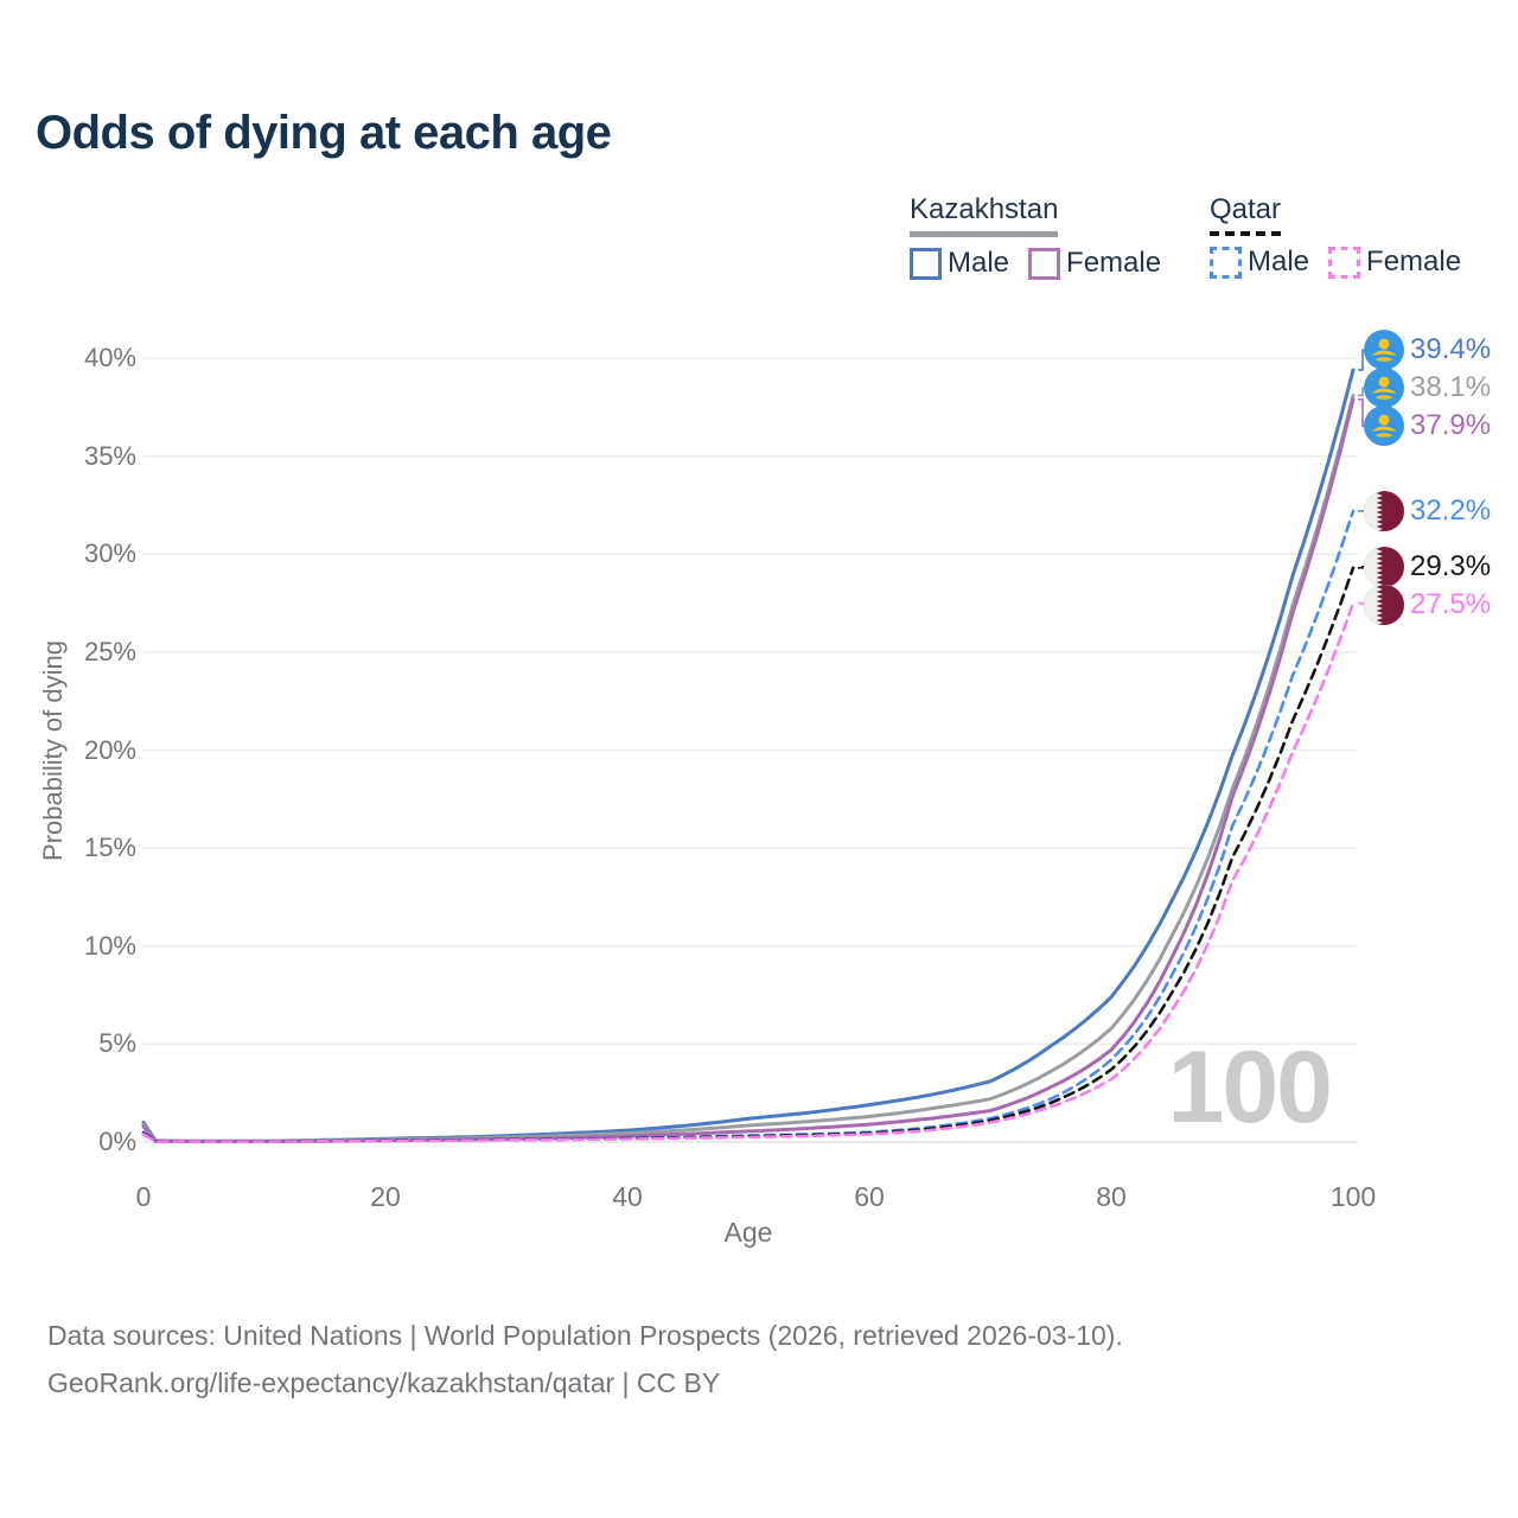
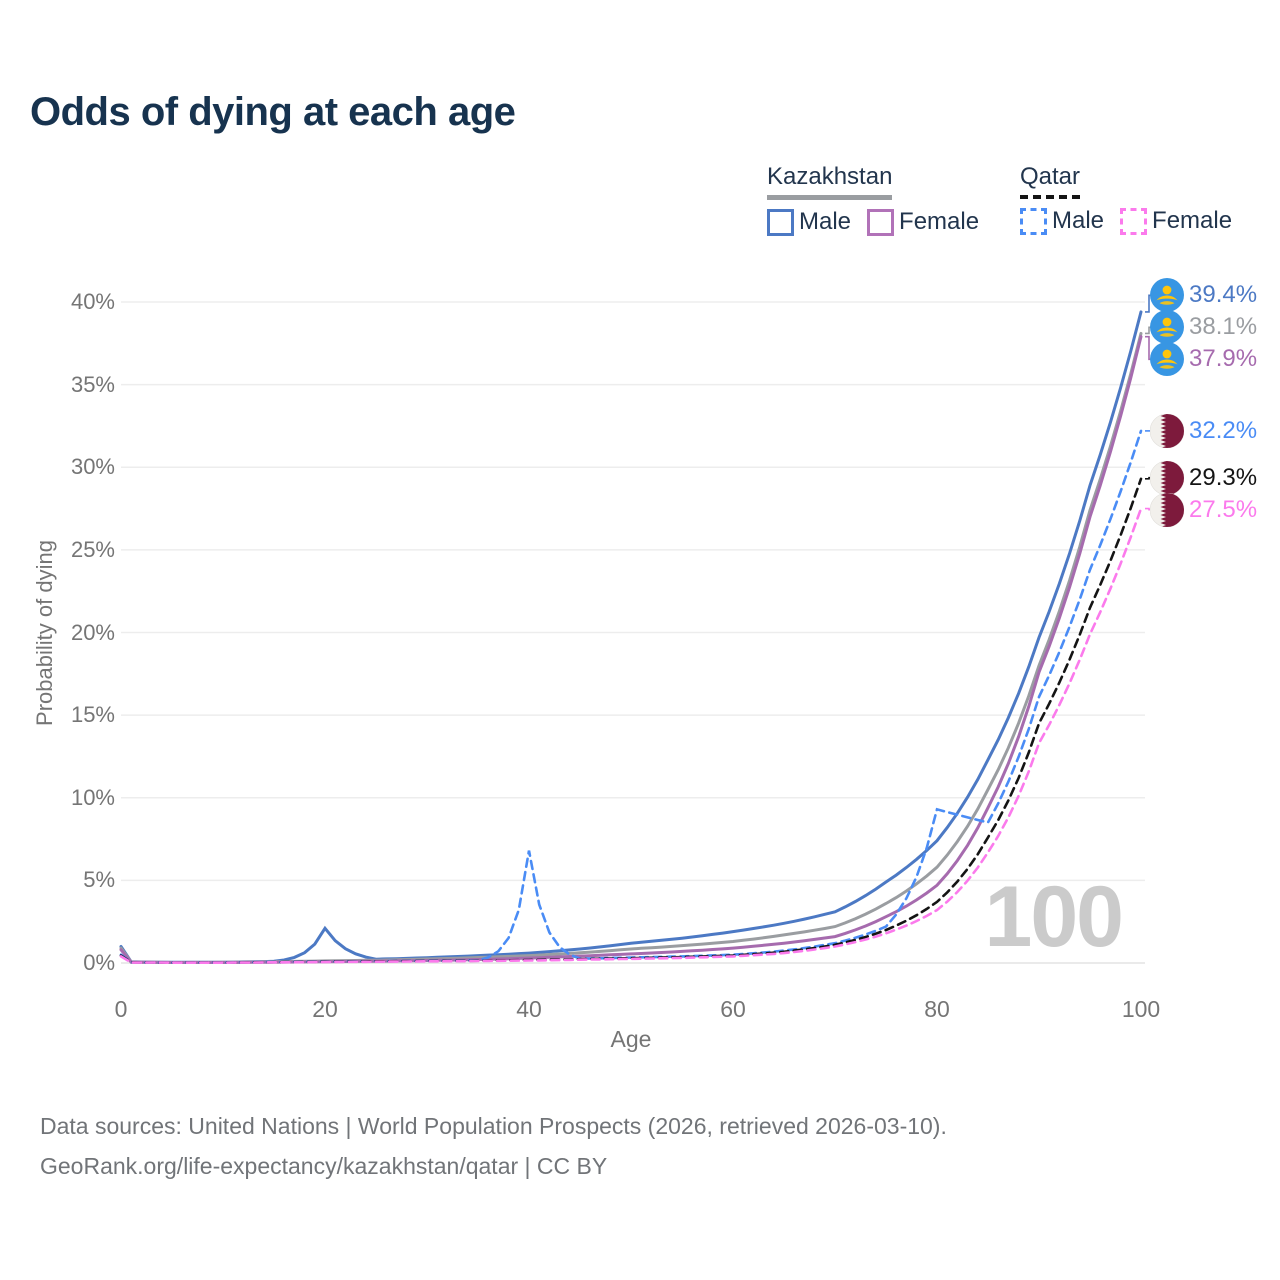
Kazakhstan Male/20: 0.2% -> 2.1%
Qatar Male/40: 0.2% -> 6.8%
Qatar Male/80: 4.2% -> 9.3%
